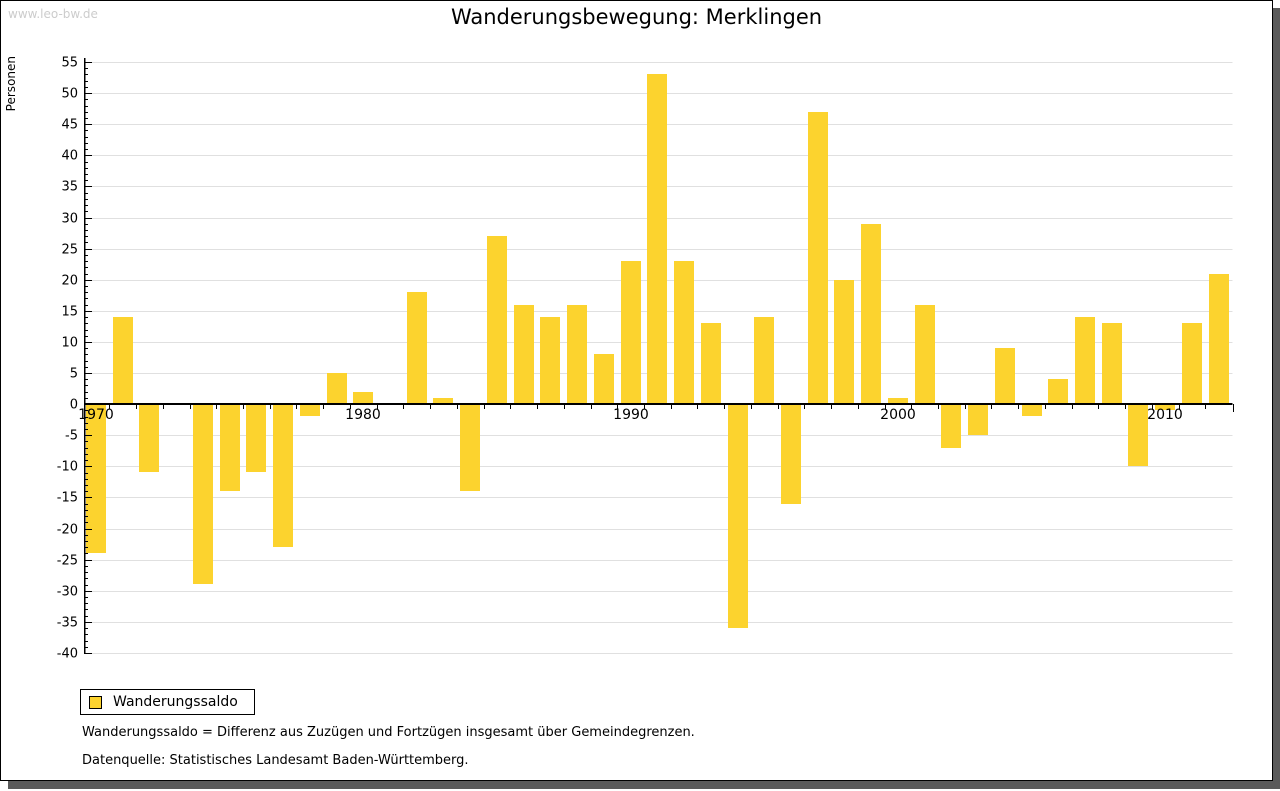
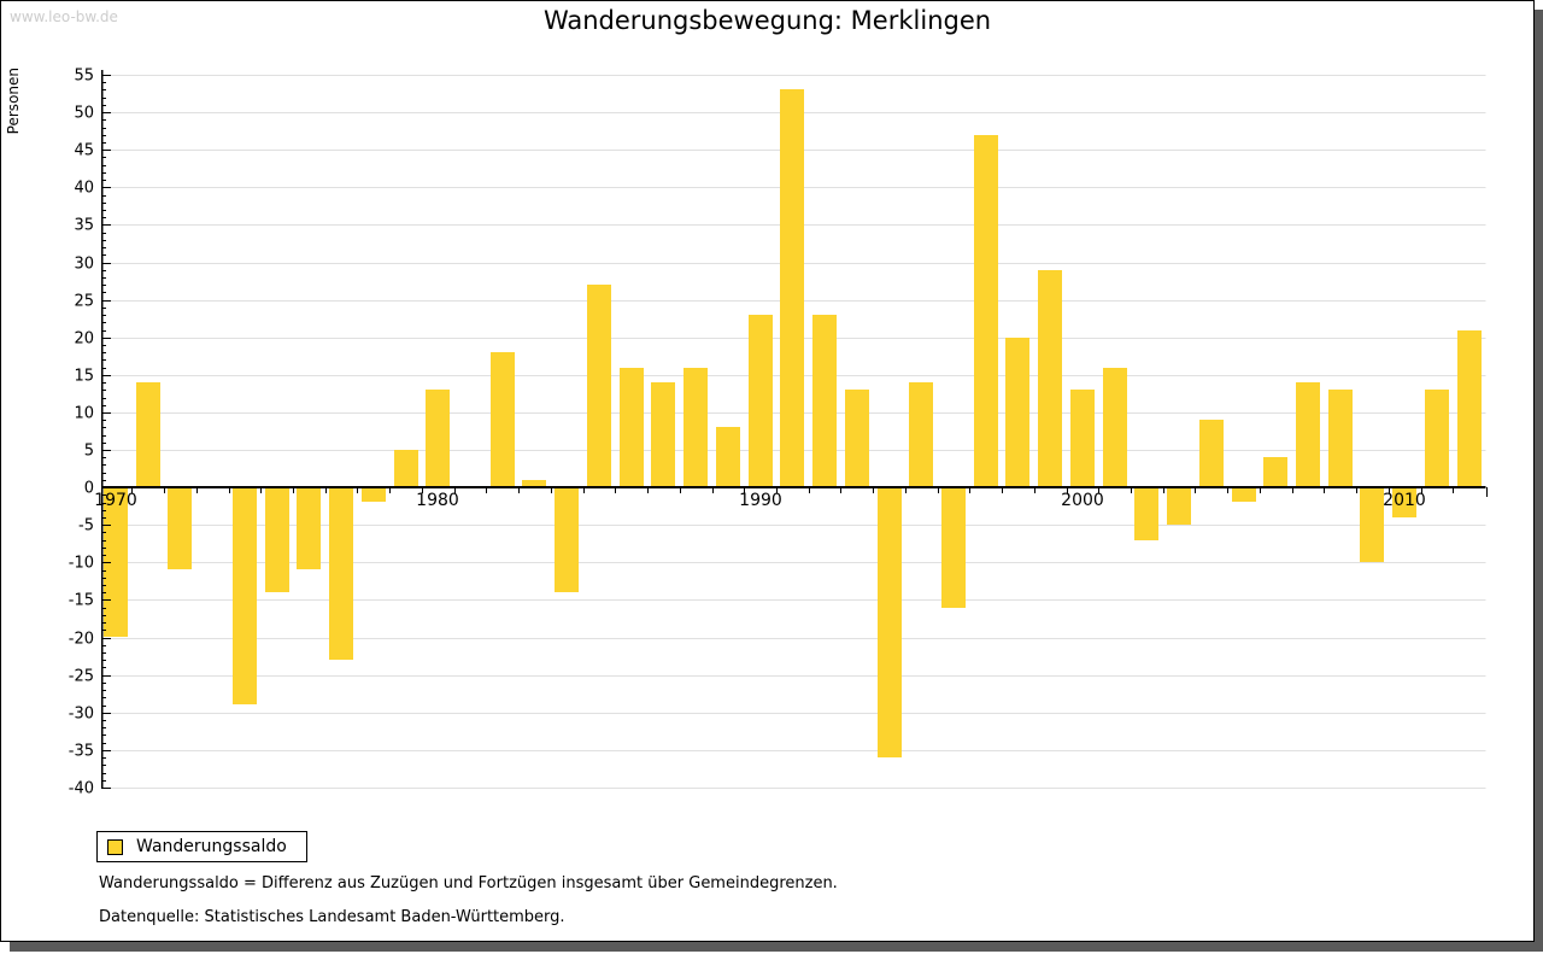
1970: -24 -> -20
1980: 2 -> 13
2000: 1 -> 13
2010: -1 -> -4
